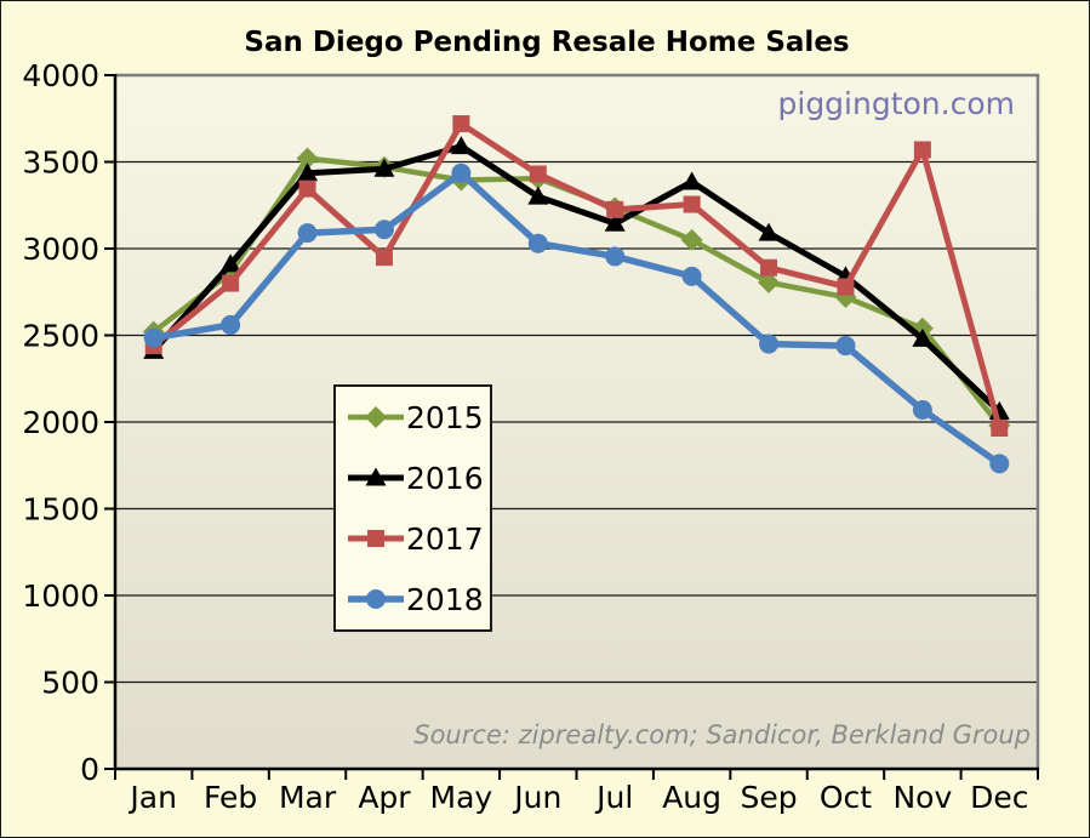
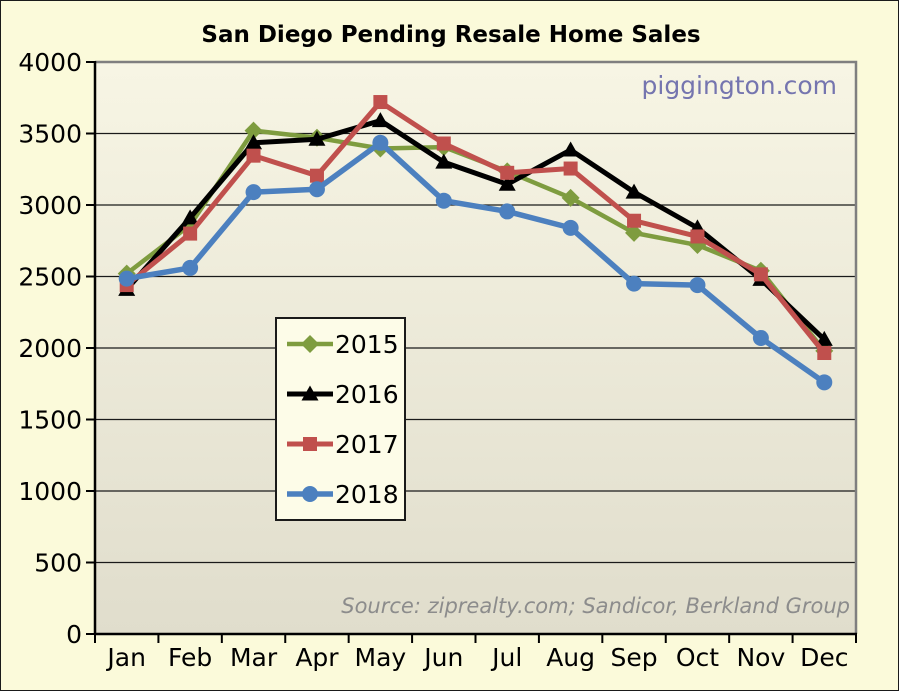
2017/Apr: 2950 -> 3200
2017/Nov: 3570 -> 2520
